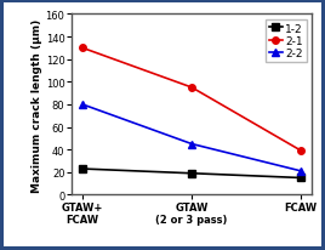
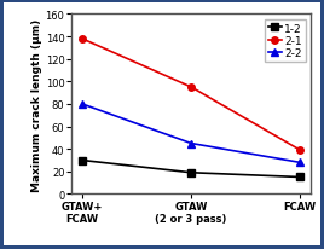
1-2/GTAW+ FCAW: 23 -> 30
2-1/GTAW+ FCAW: 130 -> 138
2-2/FCAW: 21 -> 28
